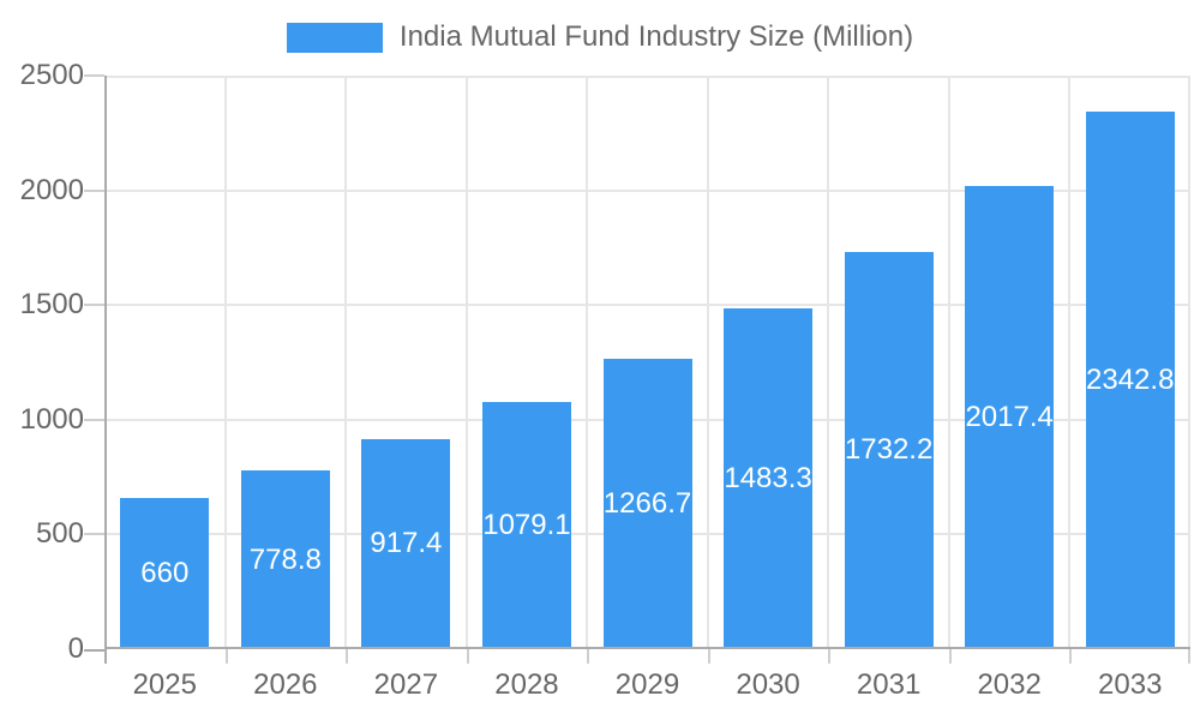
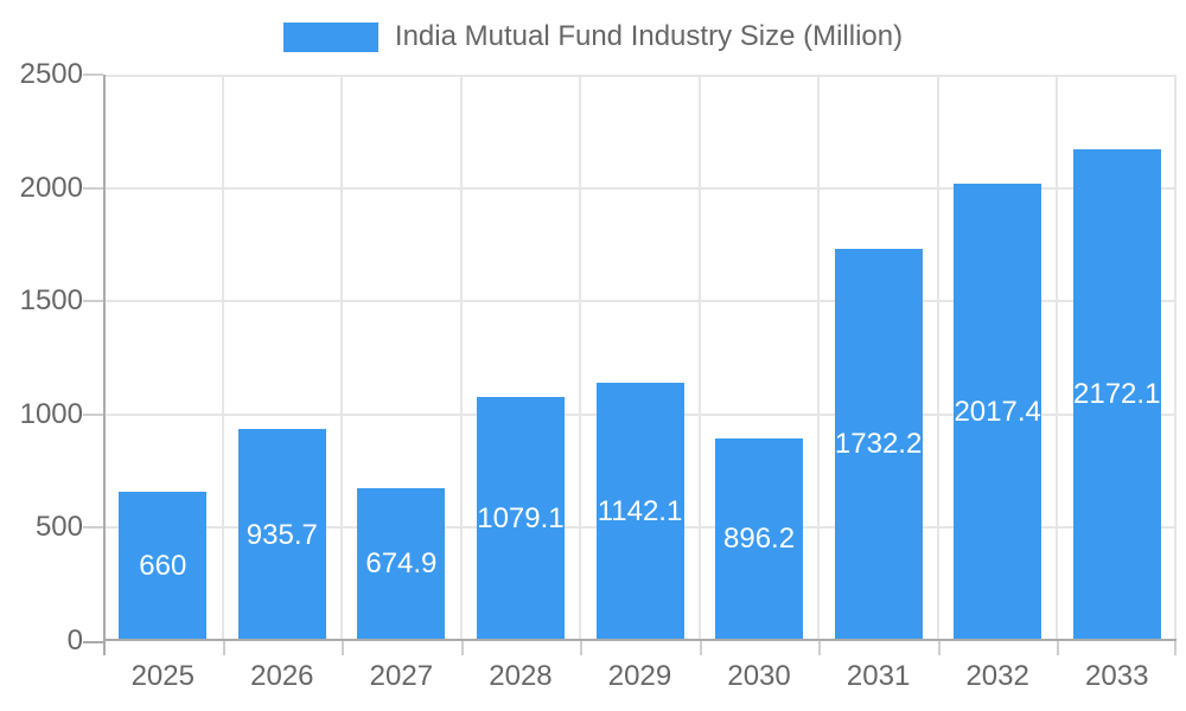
2026: 778.8 -> 935.7
2027: 917.4 -> 674.9
2029: 1266.7 -> 1142.1
2030: 1483.3 -> 896.2
2033: 2342.8 -> 2172.1
